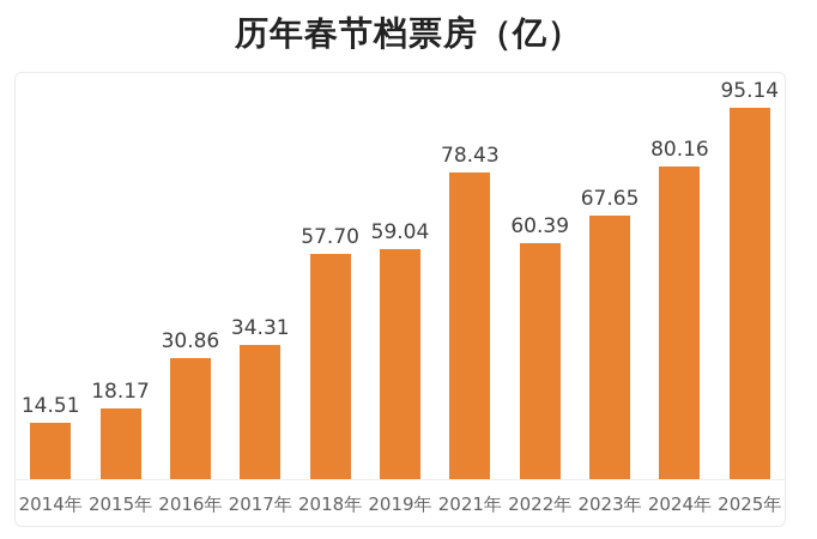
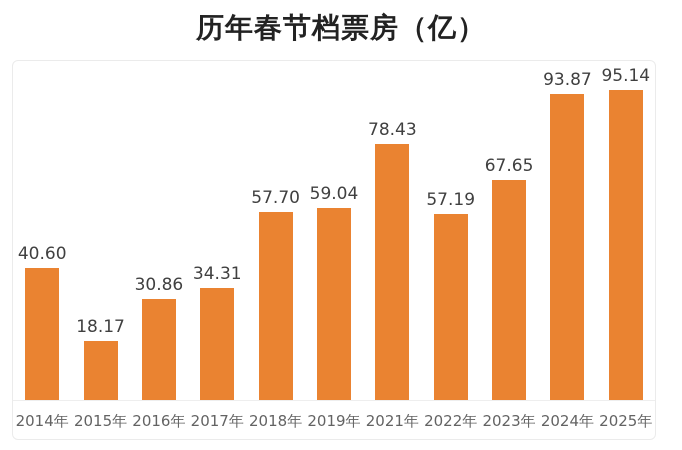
2014年: 14.51 -> 40.60
2022年: 60.39 -> 57.19
2024年: 80.16 -> 93.87
